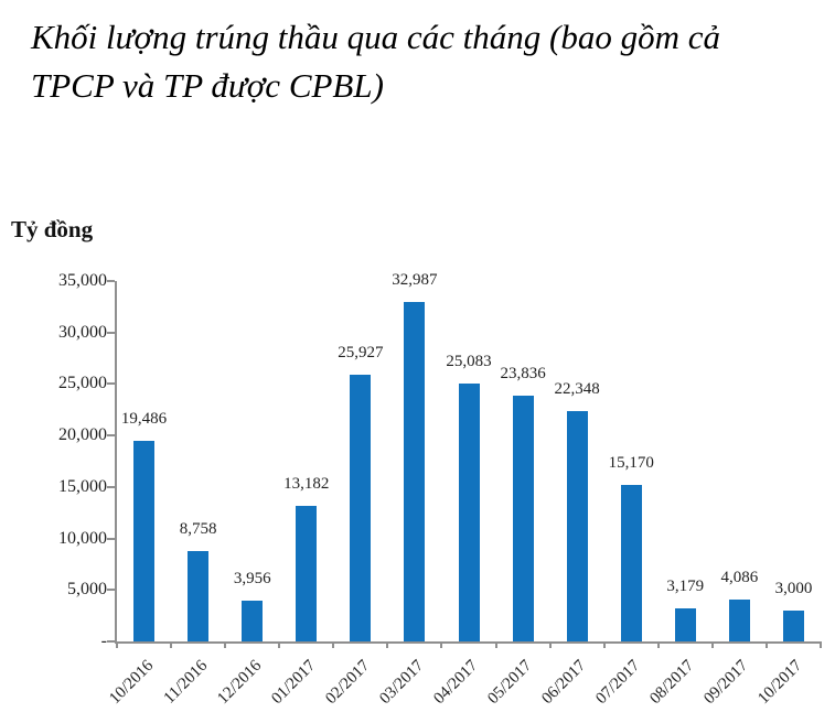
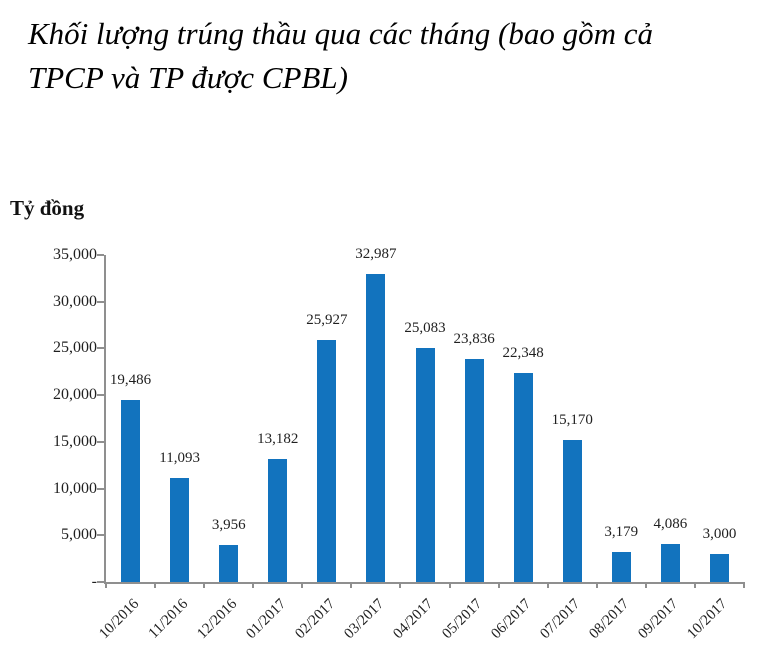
11/2016: 8,758 -> 11,093
